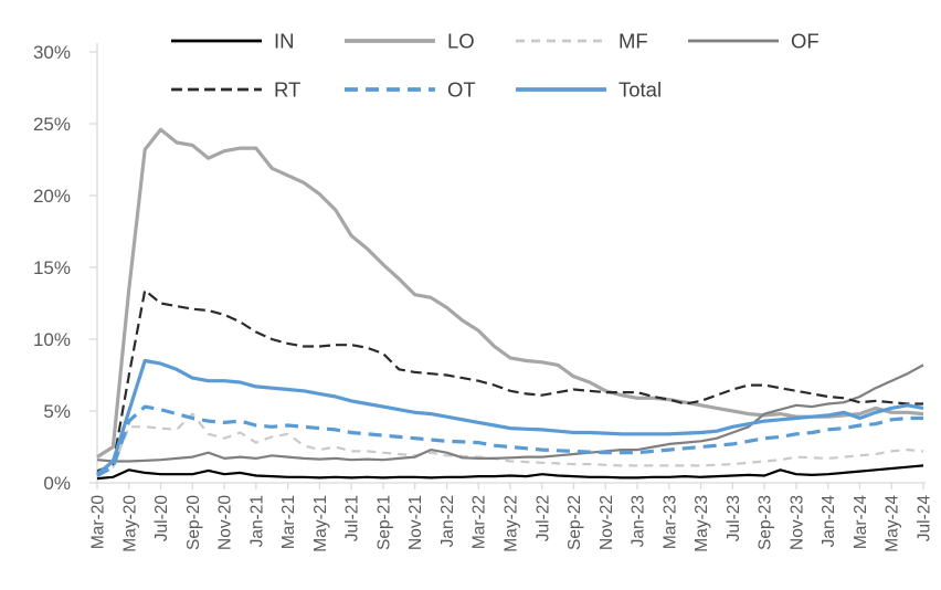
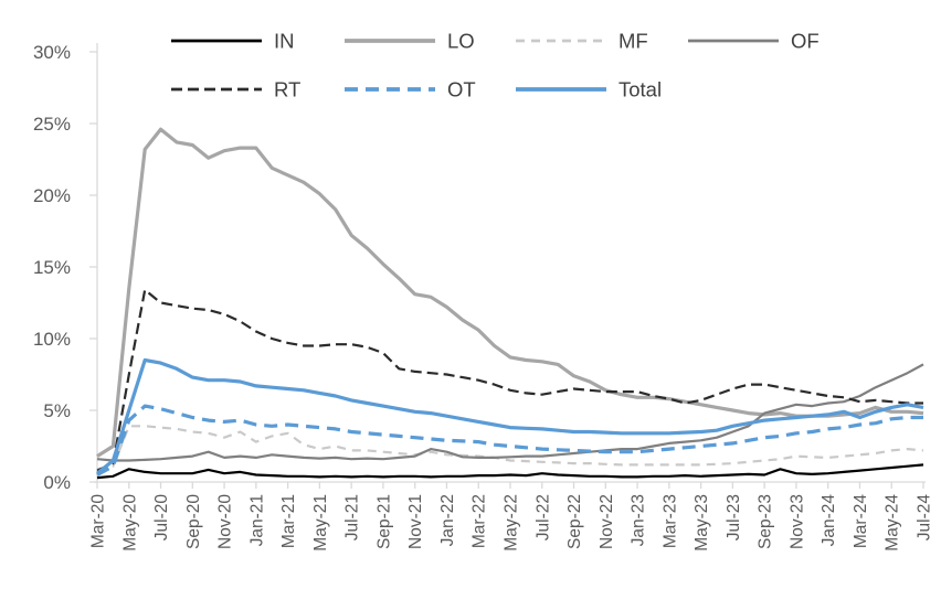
MF/Sep-20: 4.8% -> 3.5%
